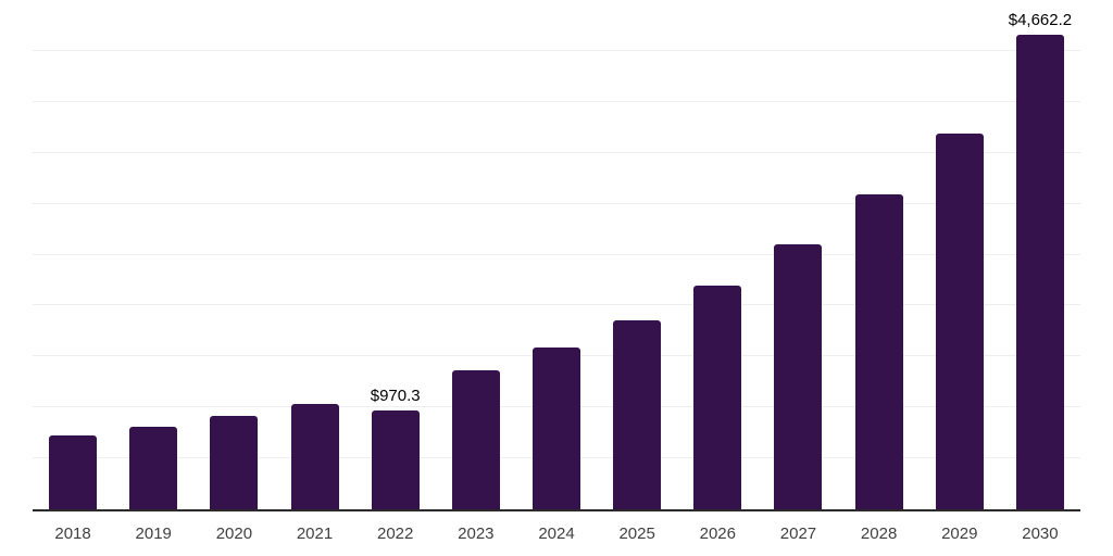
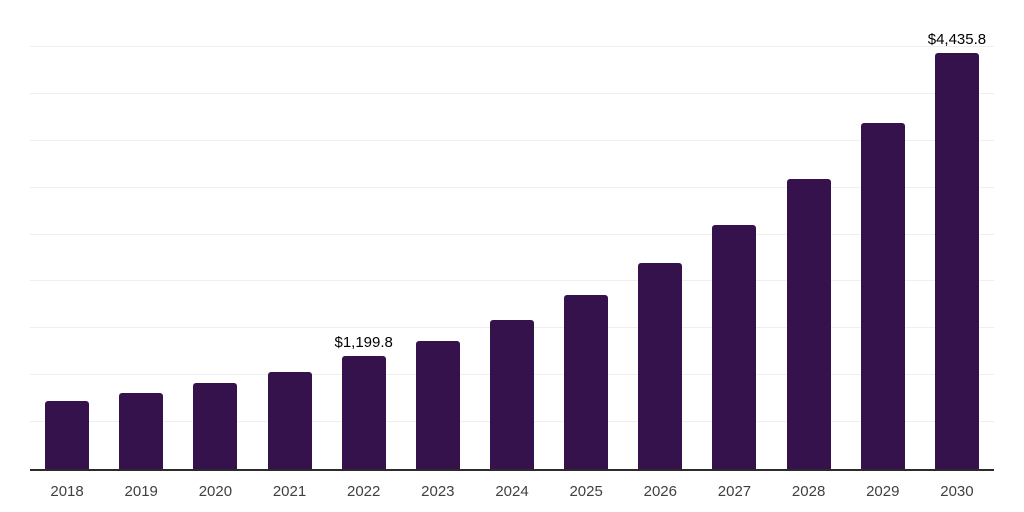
2022: $970.3 -> $1,199.8
2030: $4,662.2 -> $4,435.8
